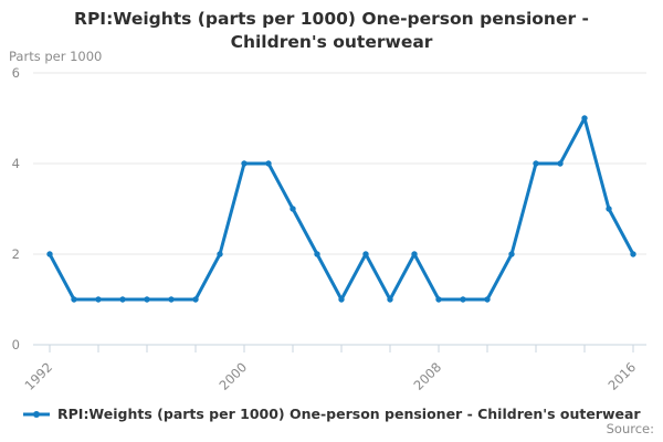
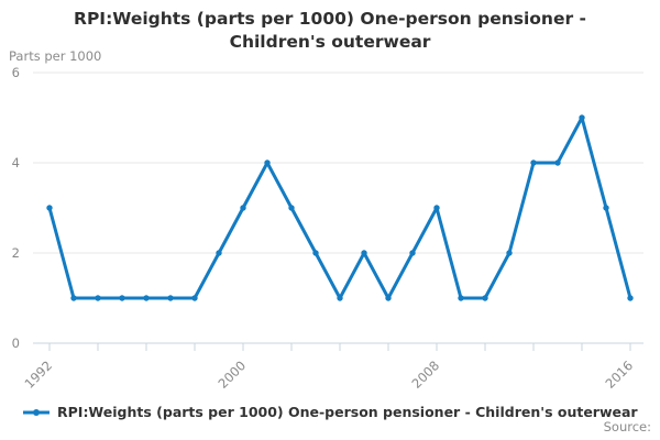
1992: 2 -> 3
2000: 4 -> 3
2008: 1 -> 3
2016: 2 -> 1
